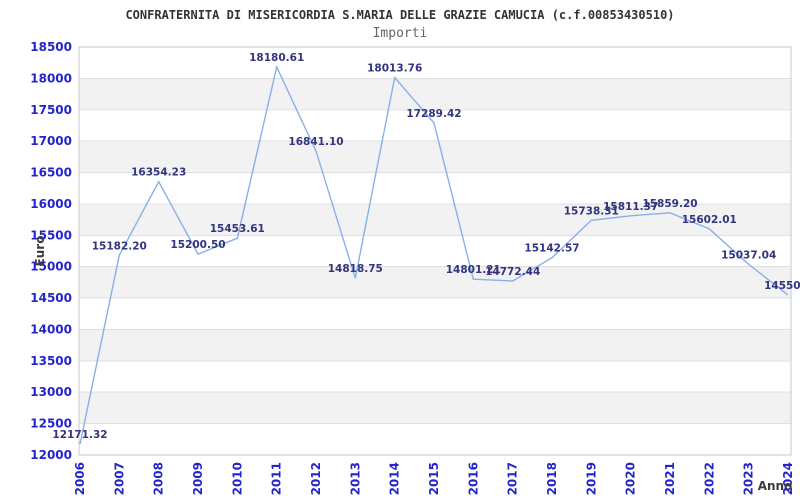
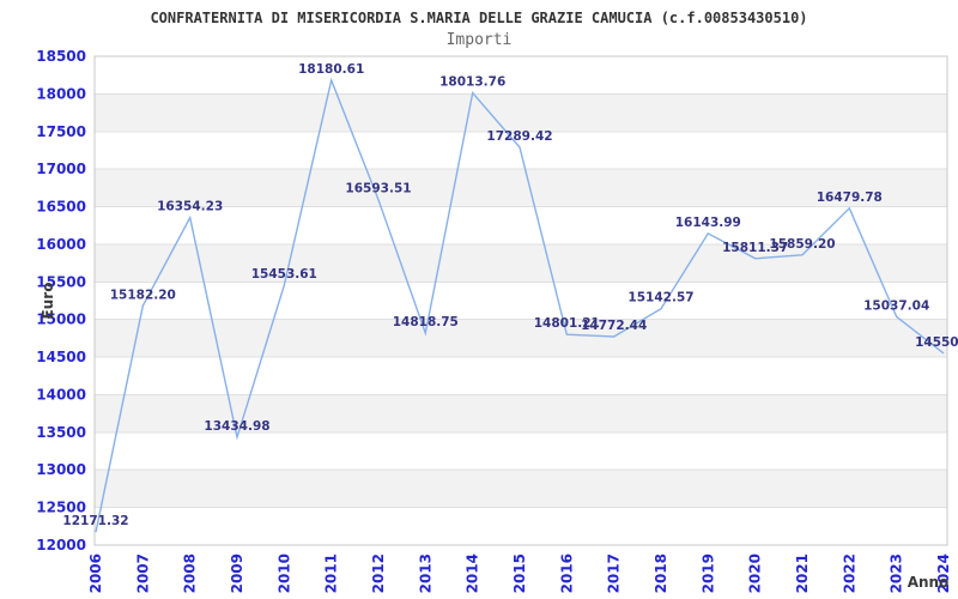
2009: 15200.50 -> 13434.98
2012: 16841.10 -> 16593.51
2019: 15738.31 -> 16143.99
2022: 15602.01 -> 16479.78
